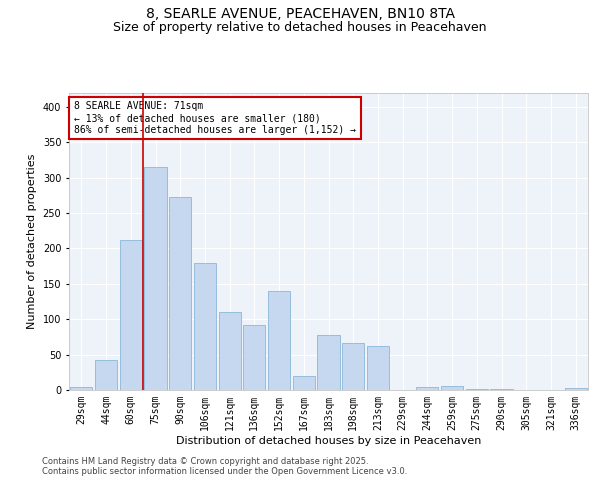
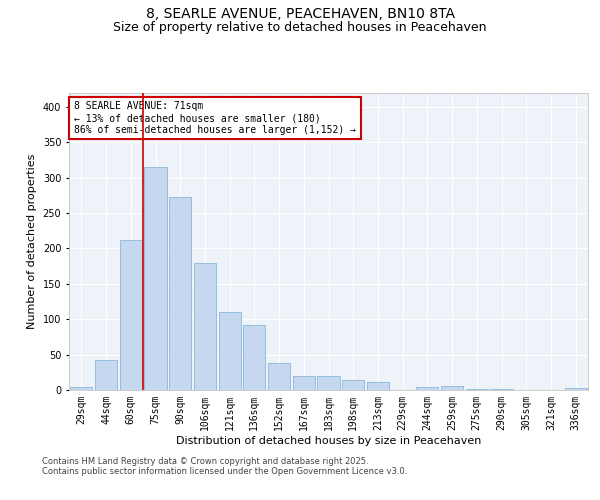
152sqm: 140 -> 38
183sqm: 78 -> 20
198sqm: 66 -> 14
213sqm: 62 -> 12
